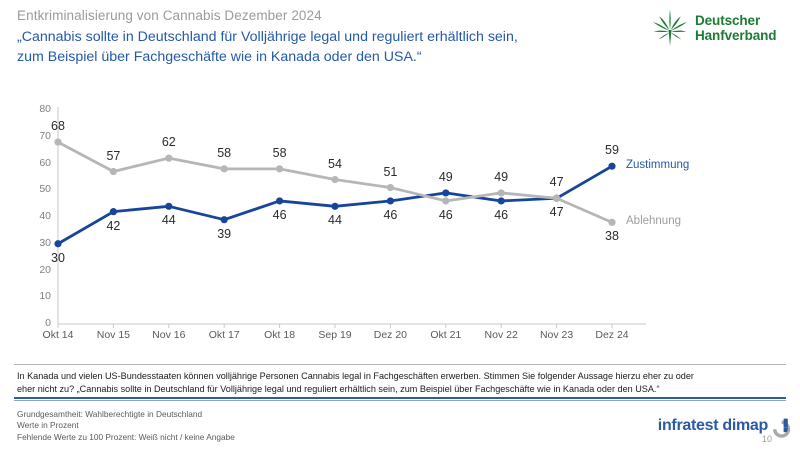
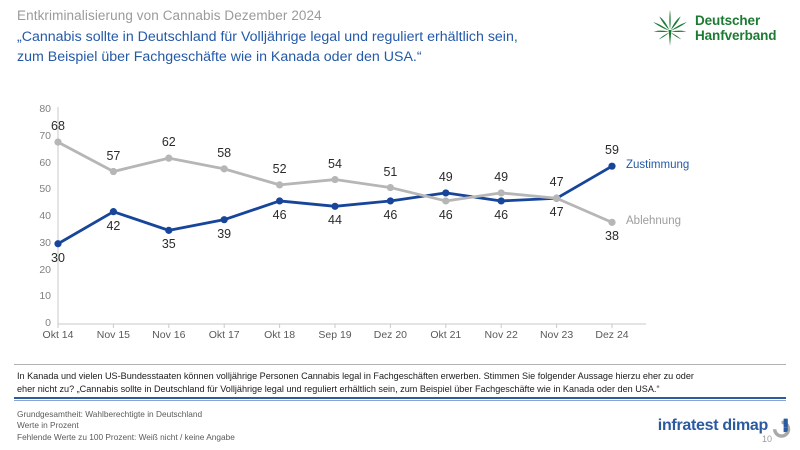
Zustimmung/Nov 16: 44 -> 35
Ablehnung/Okt 18: 58 -> 52
